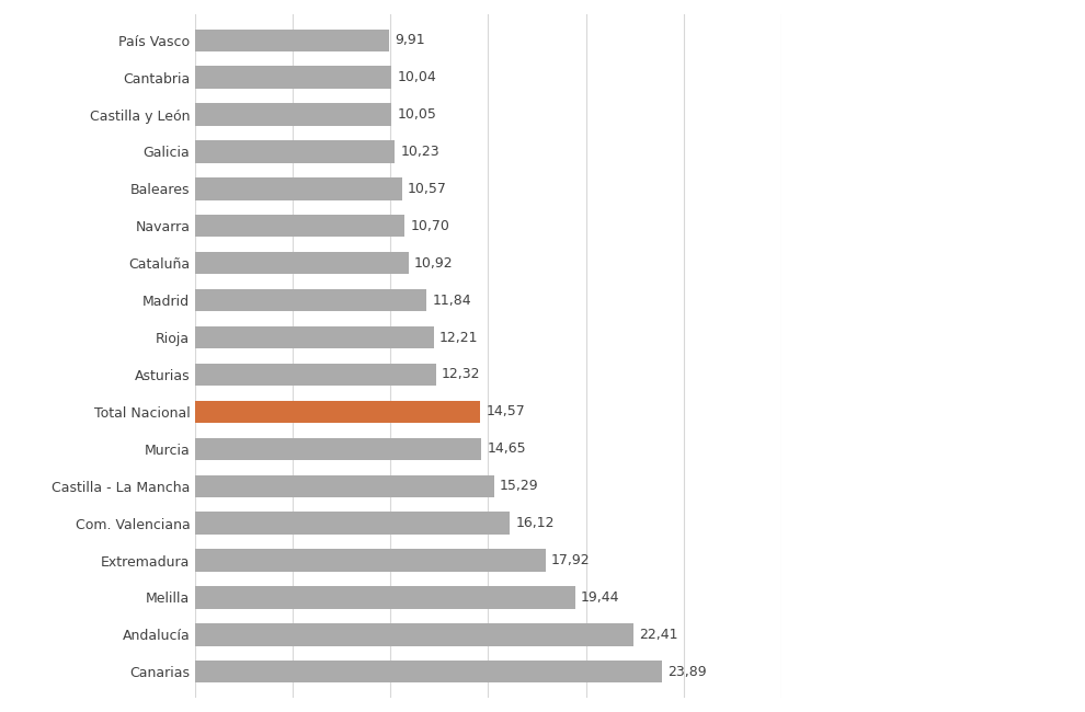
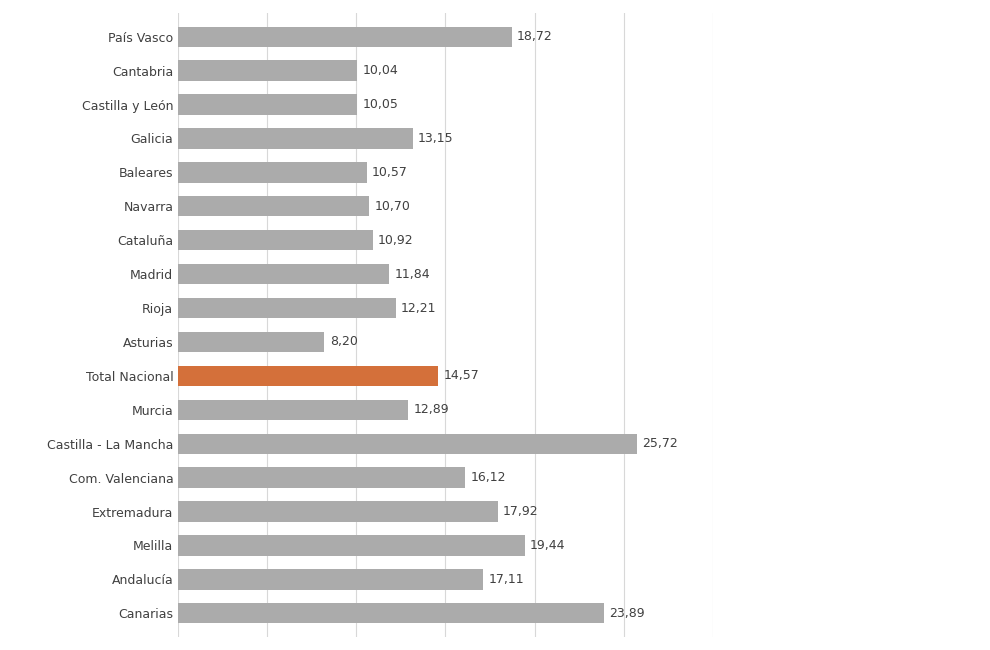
País Vasco: 9,91 -> 18,72
Galicia: 10,23 -> 13,15
Asturias: 12,32 -> 8,20
Murcia: 14,65 -> 12,89
Castilla - La Mancha: 15,29 -> 25,72
Andalucía: 22,41 -> 17,11
